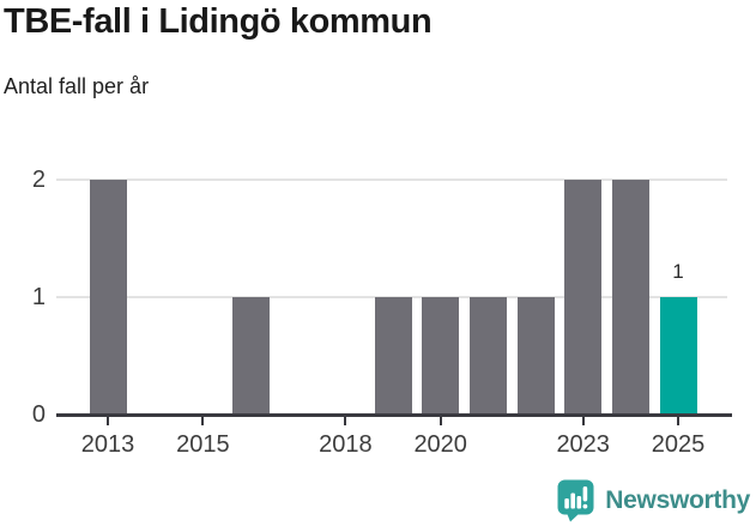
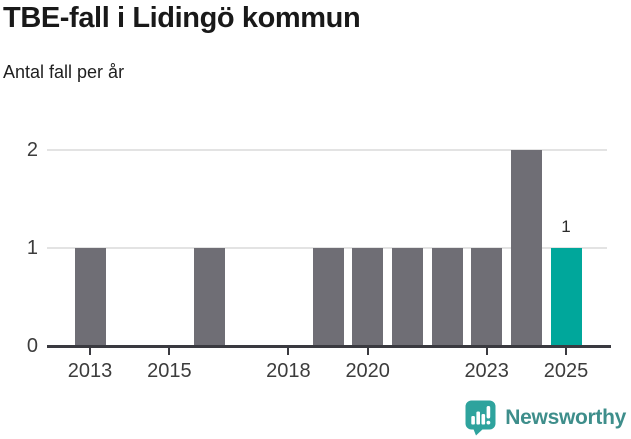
2013: 2 -> 1
2023: 2 -> 1
